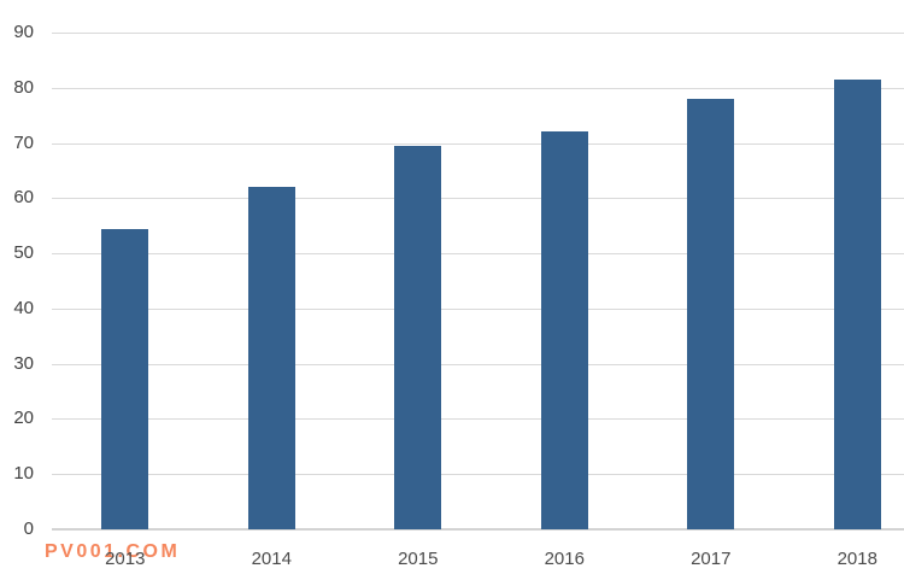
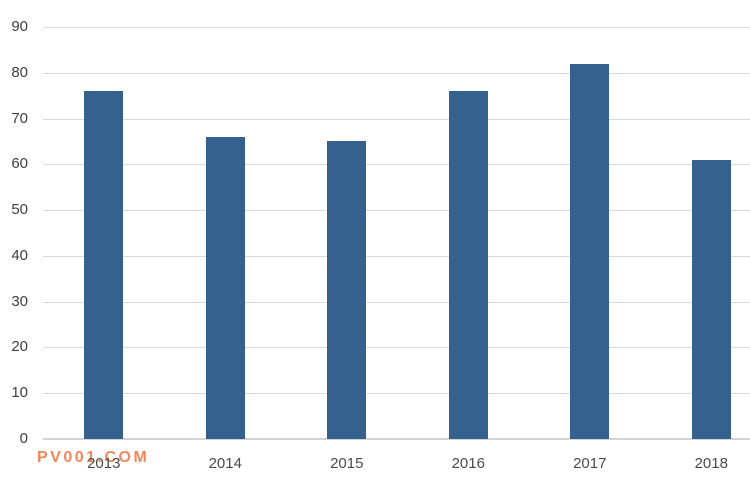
2013: 54 -> 76
2014: 62 -> 66
2015: 70 -> 65
2016: 72 -> 76
2017: 78 -> 82
2018: 82 -> 61
